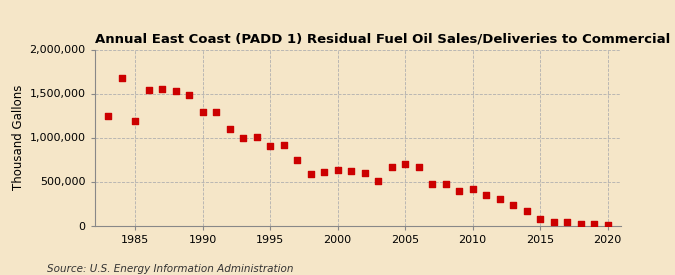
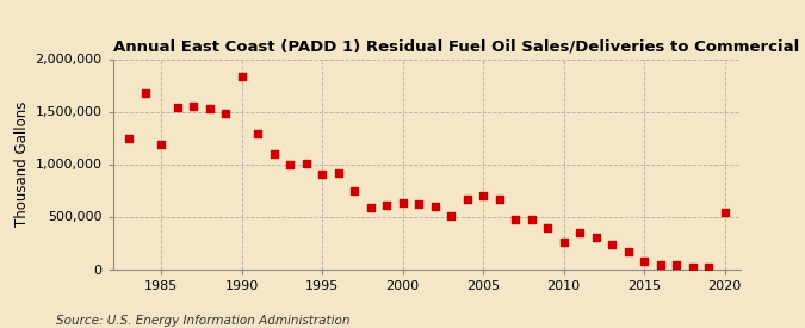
1990: 1,290,000 -> 1,840,000
2010: 420,000 -> 260,000
2020: 10,000 -> 540,000
